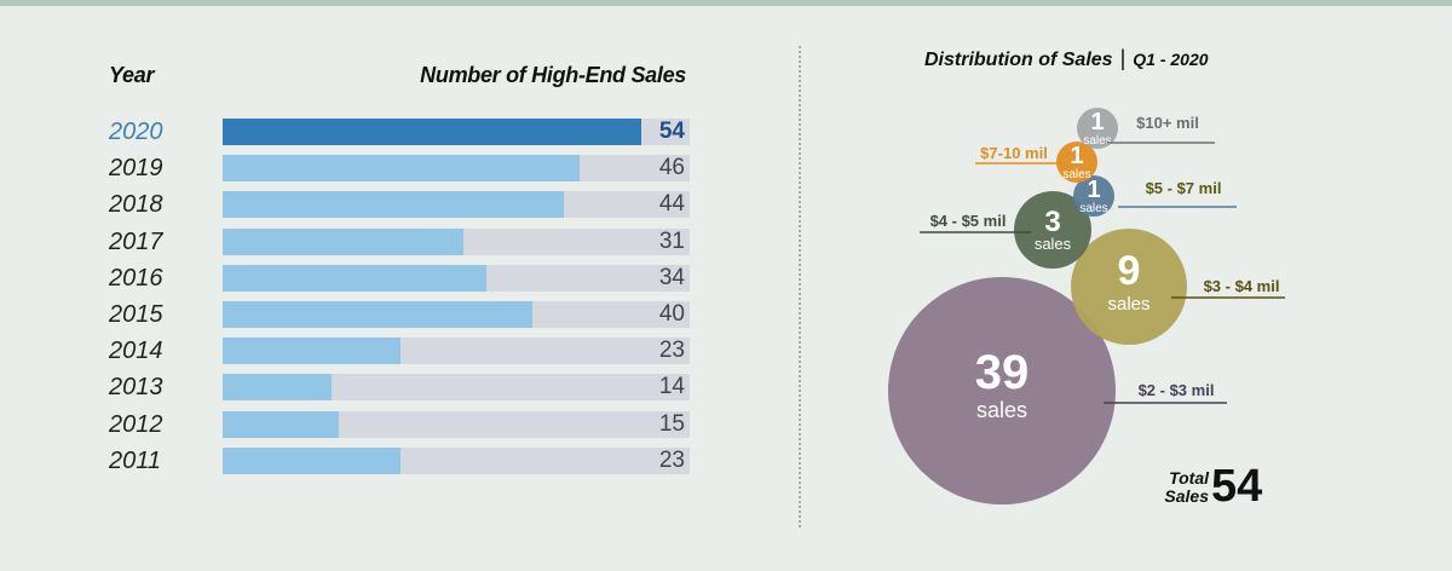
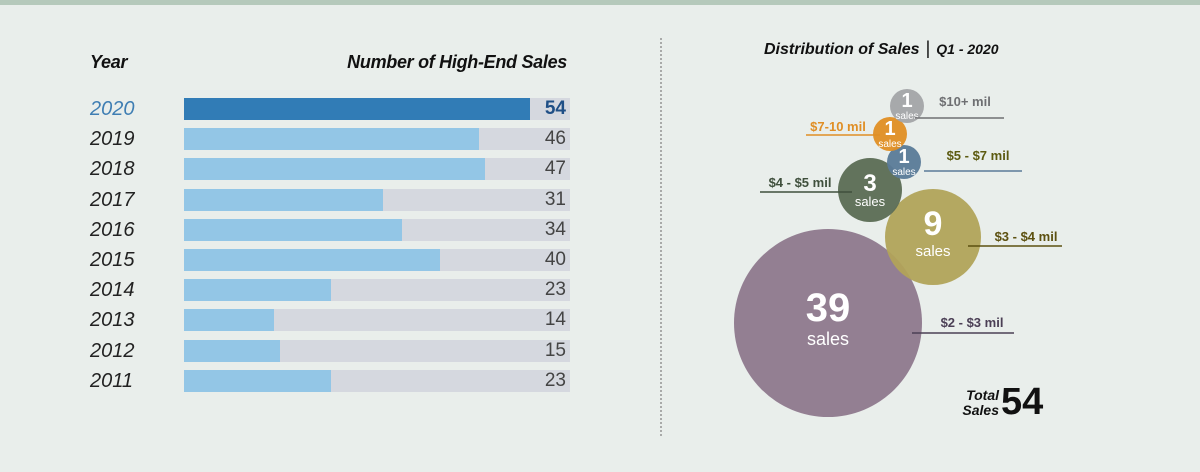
Number of High-End Sales/2018: 44 -> 47
